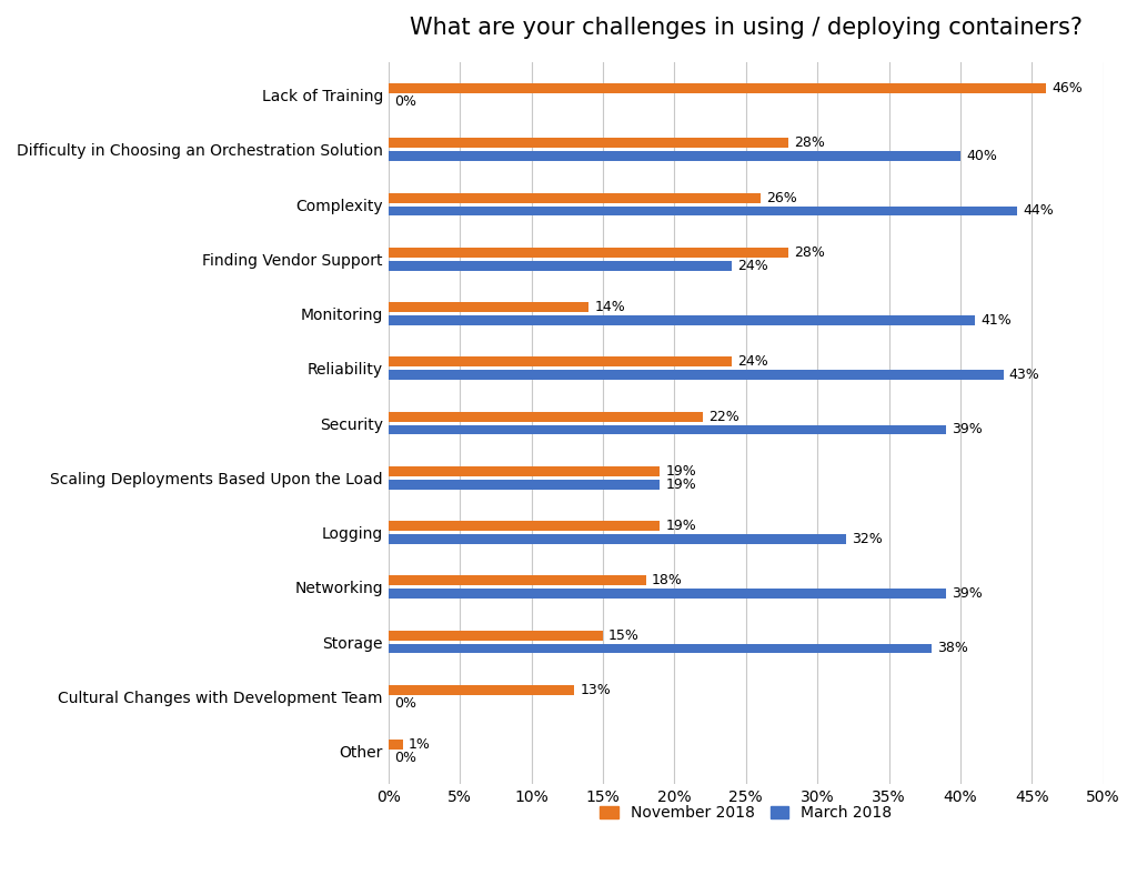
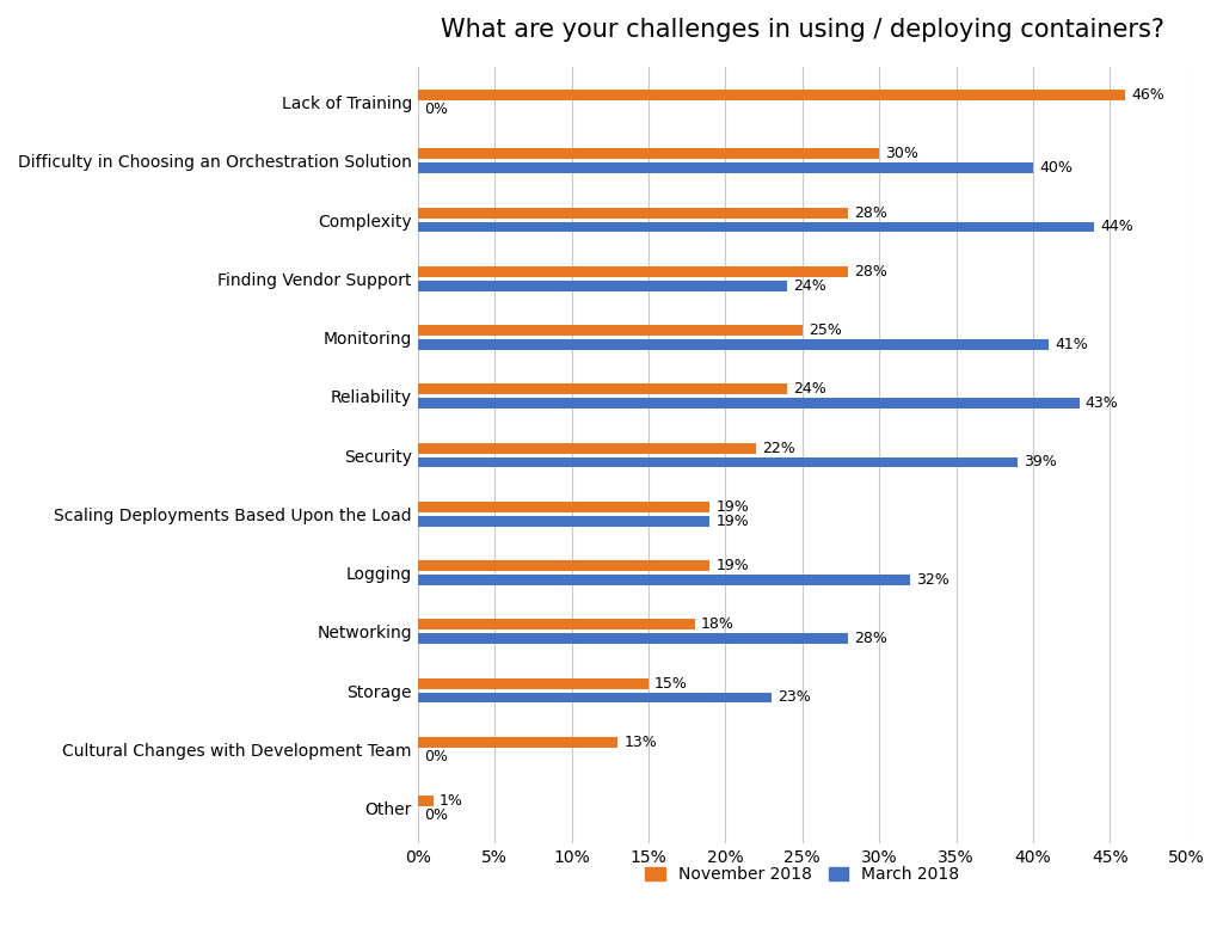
November 2018/Difficulty in Choosing an Orchestration Solution: 28% -> 30%
November 2018/Complexity: 26% -> 28%
November 2018/Monitoring: 14% -> 25%
March 2018/Networking: 39% -> 28%
March 2018/Storage: 38% -> 23%
